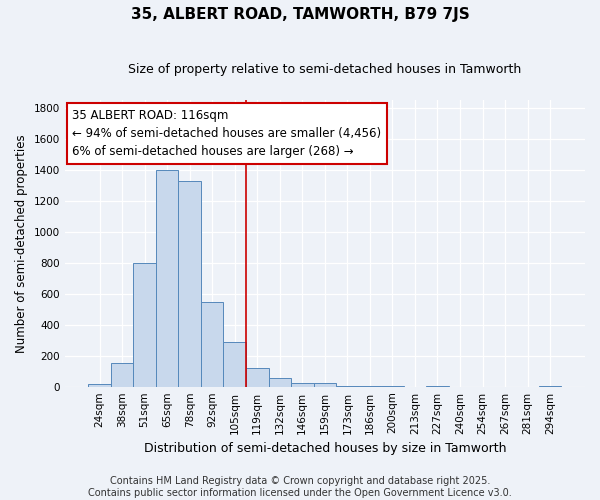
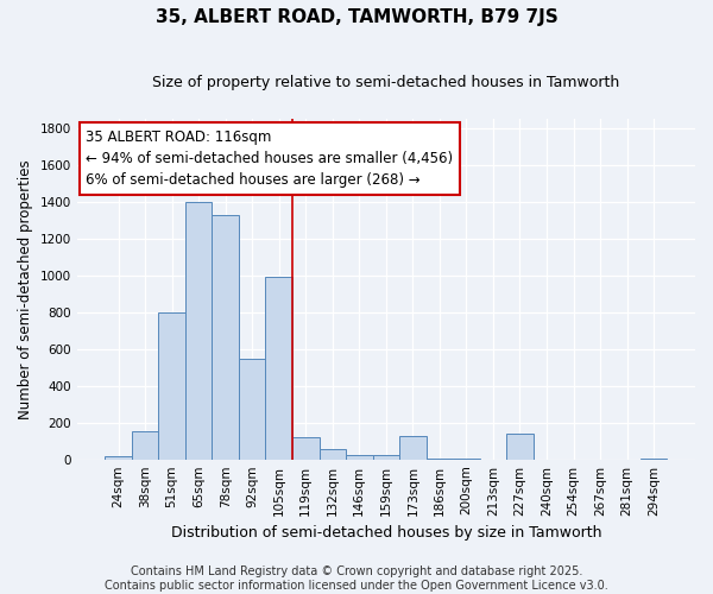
105sqm: 290 -> 990
173sqm: 0 -> 130
227sqm: 0 -> 140
